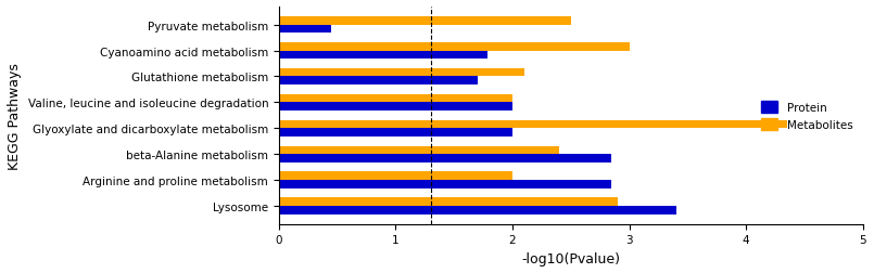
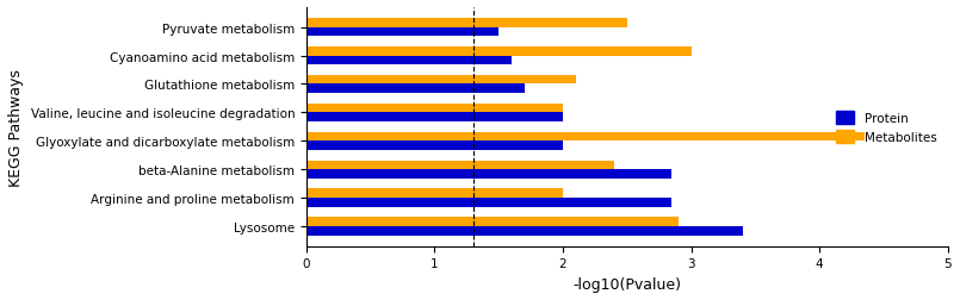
Protein/Pyruvate metabolism: 0.45 -> 1.50
Protein/Cyanoamino acid metabolism: 1.79 -> 1.60
